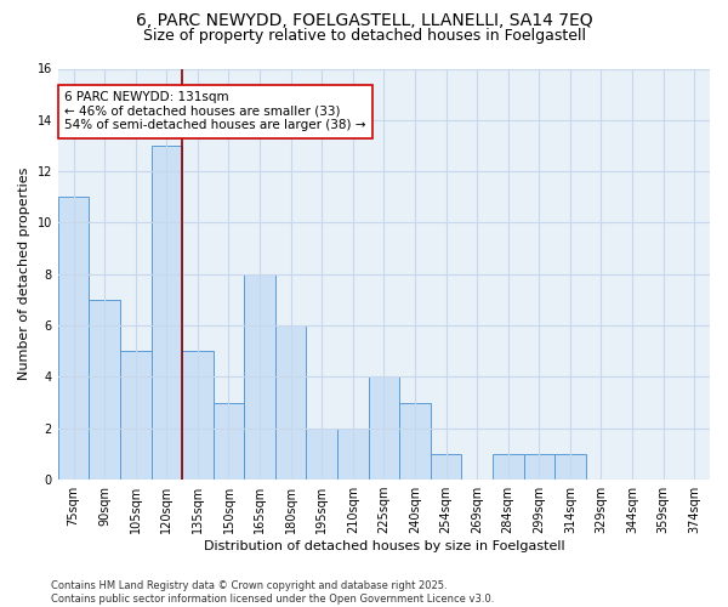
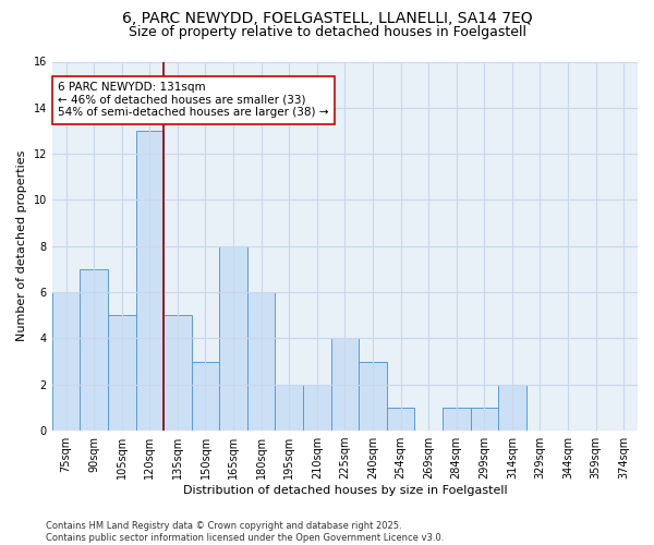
75sqm: 11 -> 6
314sqm: 1 -> 2
